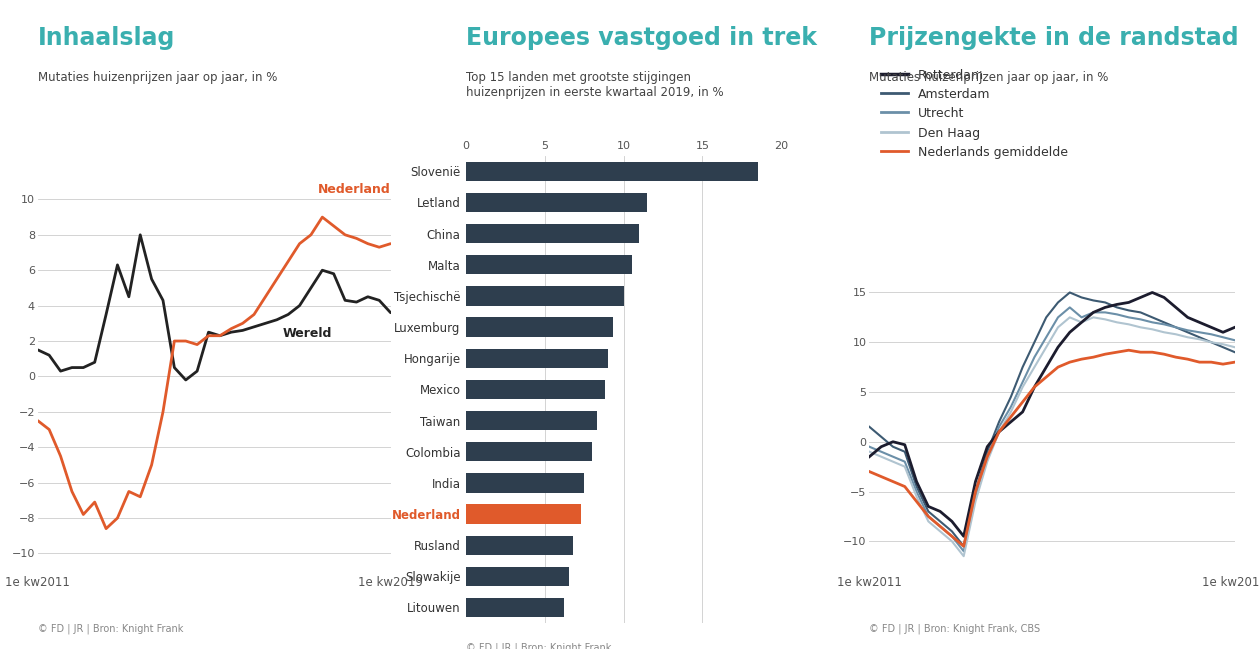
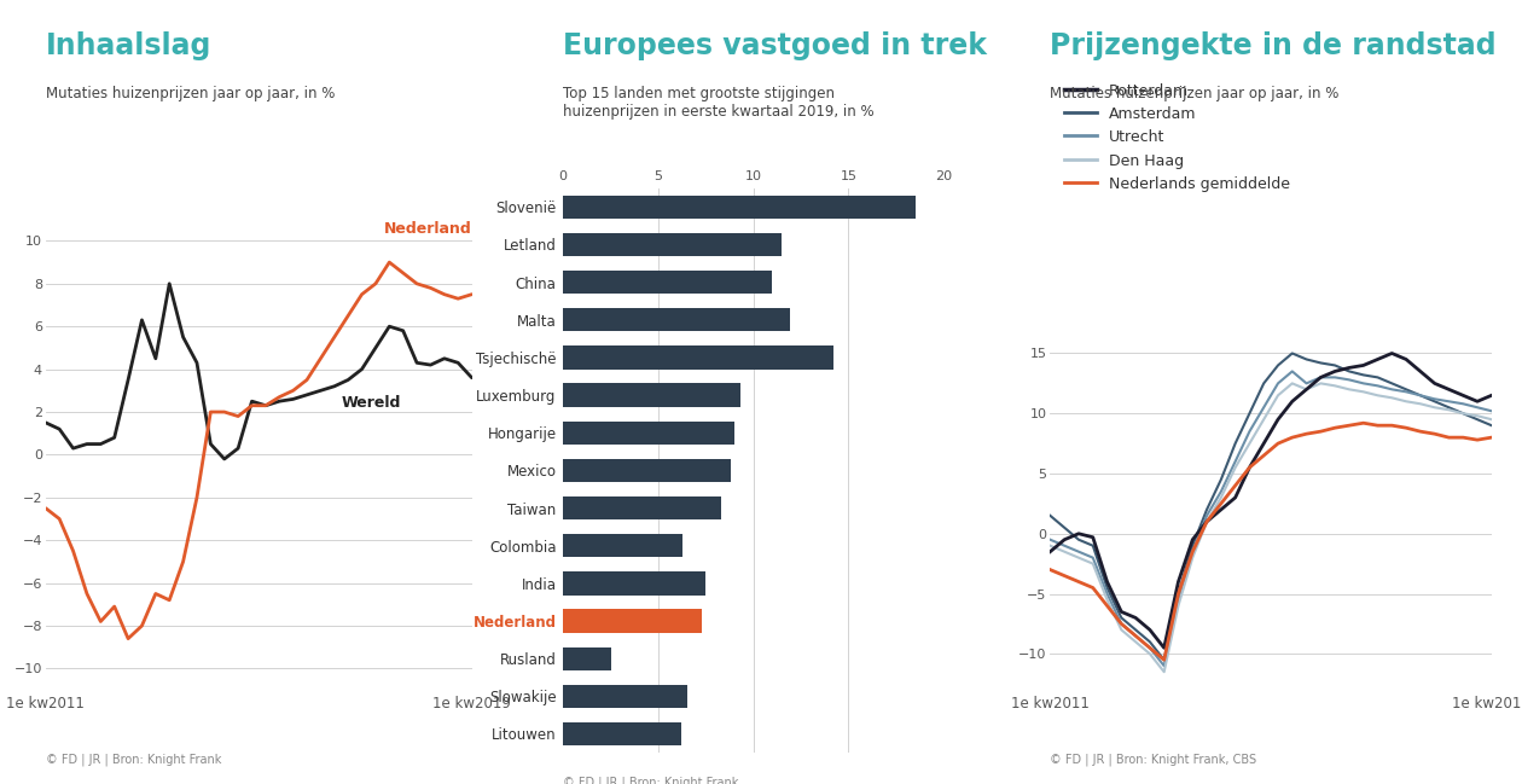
Malta: 10.5 -> 11.9
Tsjechischë: 10.0 -> 14.2
Colombia: 8.0 -> 6.3
Rusland: 6.8 -> 2.5
